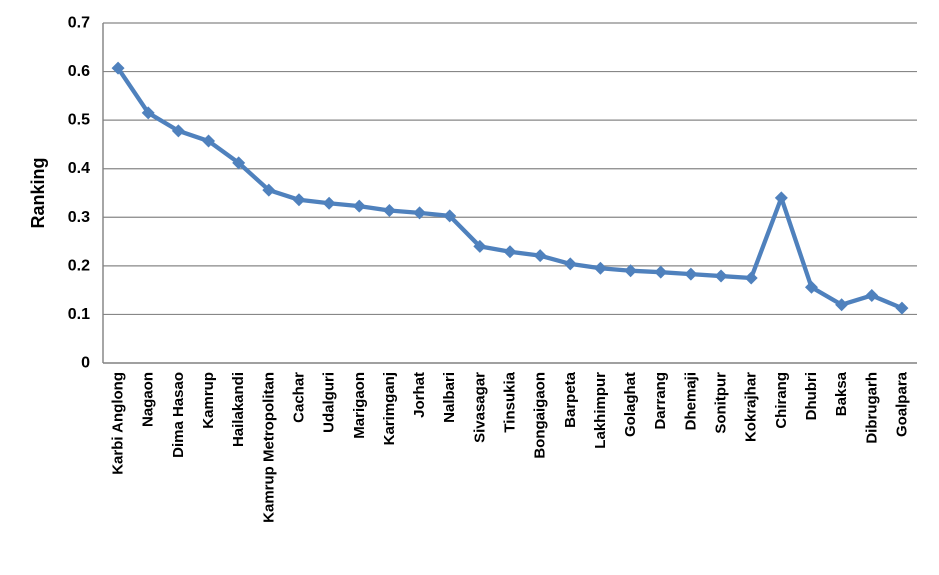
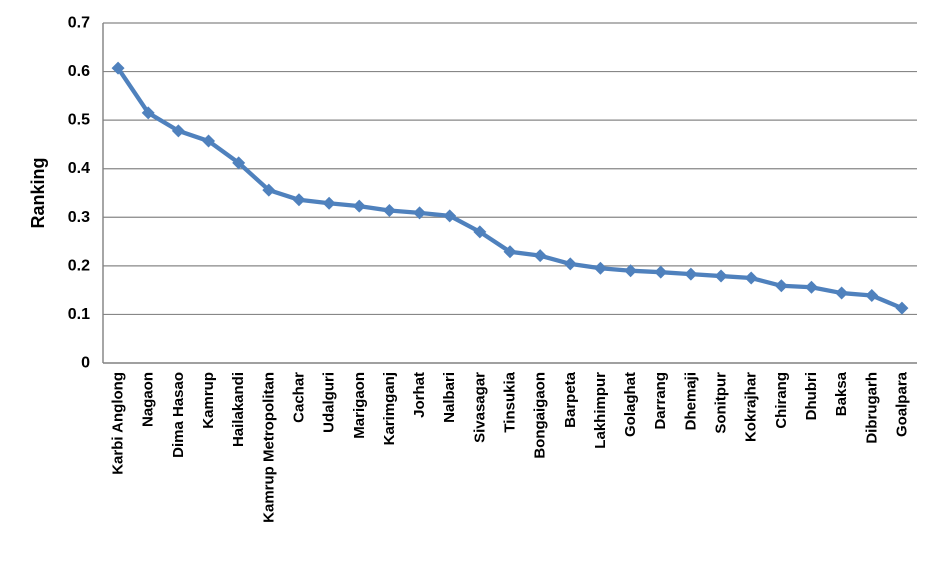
Sivasagar: 0.24 -> 0.27
Chirang: 0.34 -> 0.16
Baksa: 0.12 -> 0.14
